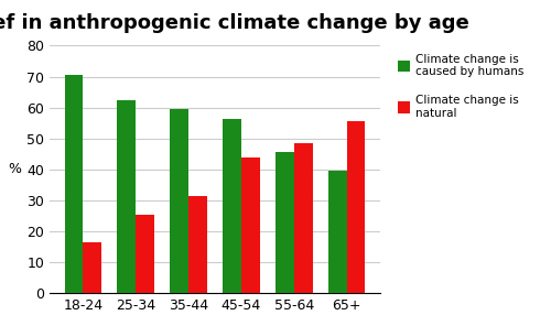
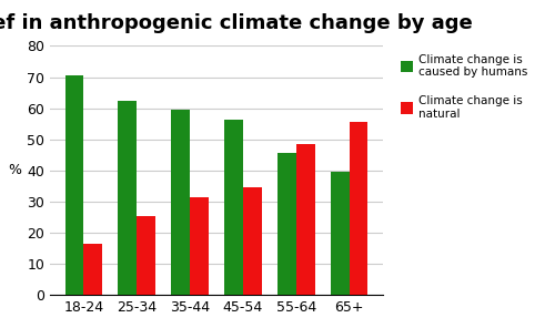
Climate change is natural/45-54: 44.0 -> 34.5
